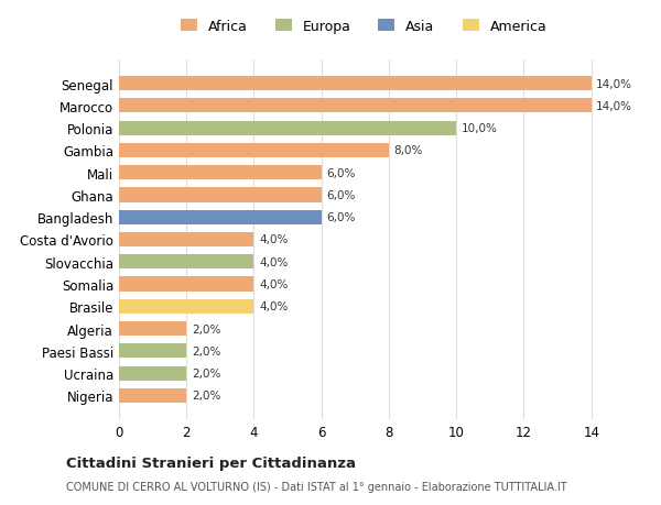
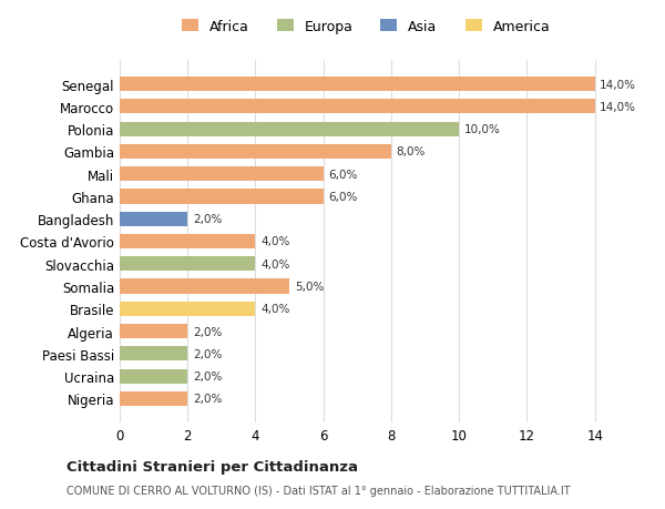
Bangladesh: 6,0% -> 2,0%
Somalia: 4,0% -> 5,0%
